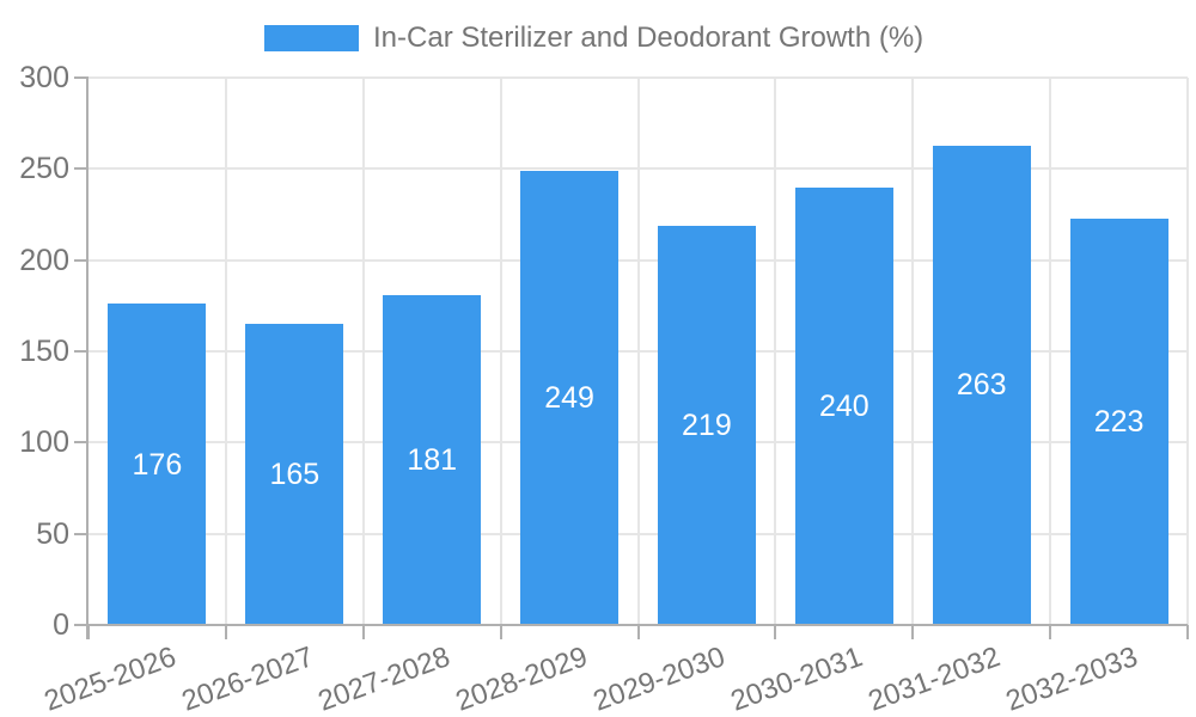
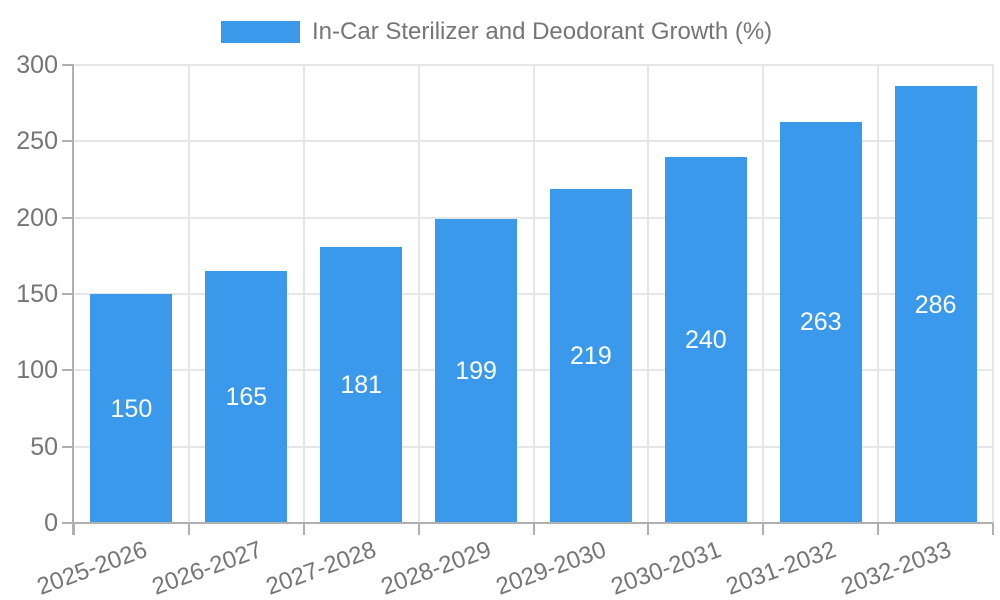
2025-2026: 176 -> 150
2028-2029: 249 -> 199
2032-2033: 223 -> 286
